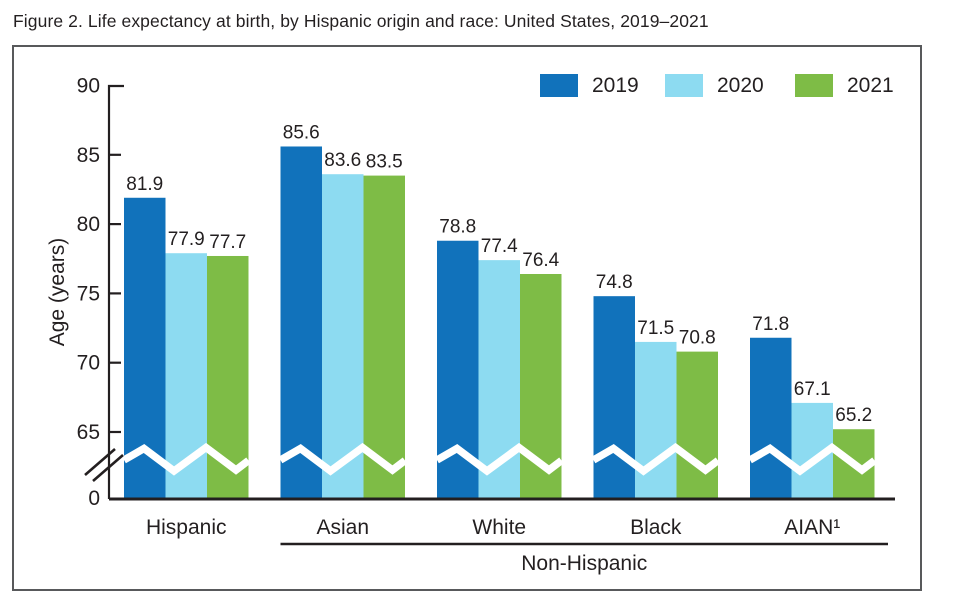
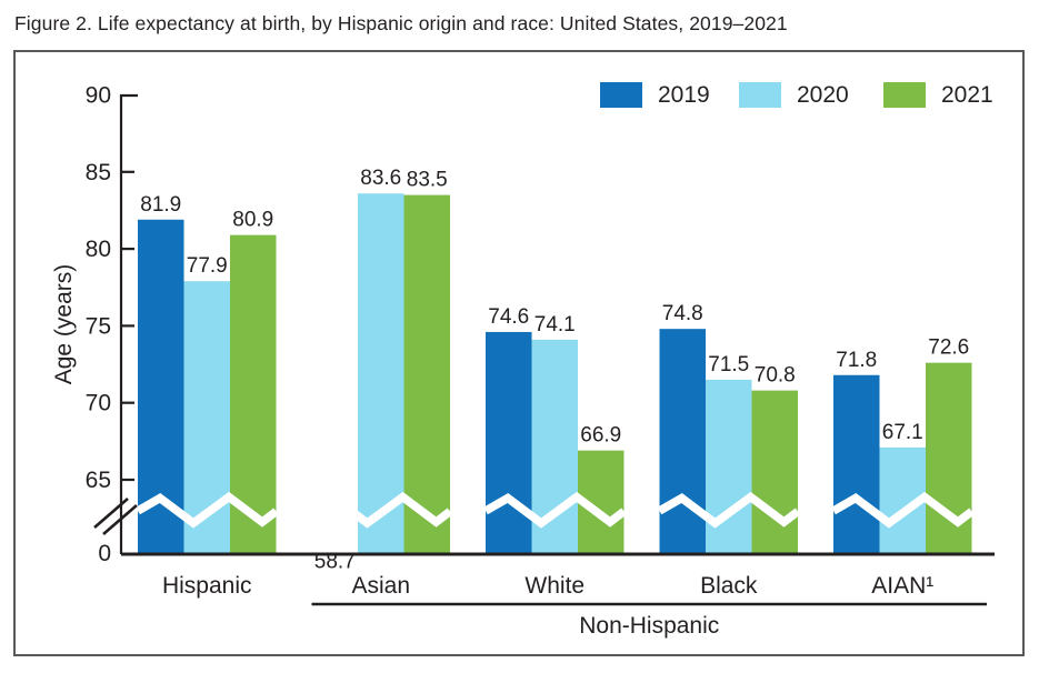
2021/Hispanic: 77.7 -> 80.9
2019/Asian: 85.6 -> 58.7
2019/White: 78.8 -> 74.6
2020/White: 77.4 -> 74.1
2021/White: 76.4 -> 66.9
2021/AIAN¹: 65.2 -> 72.6
